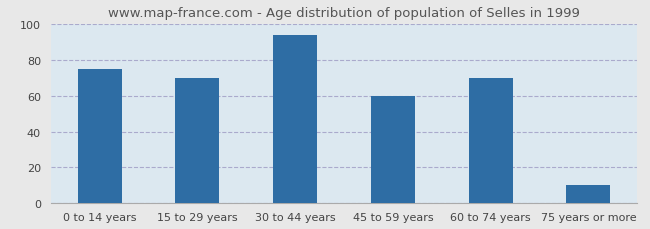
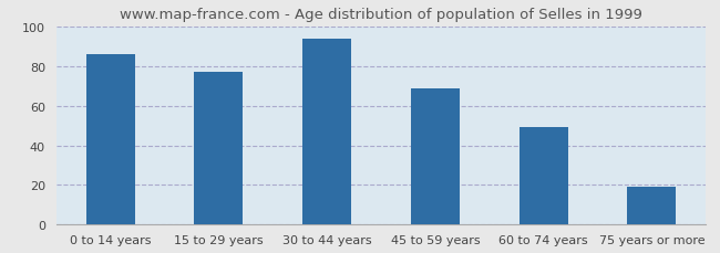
0 to 14 years: 75 -> 86
15 to 29 years: 70 -> 77
45 to 59 years: 60 -> 69
60 to 74 years: 70 -> 49
75 years or more: 10 -> 19
